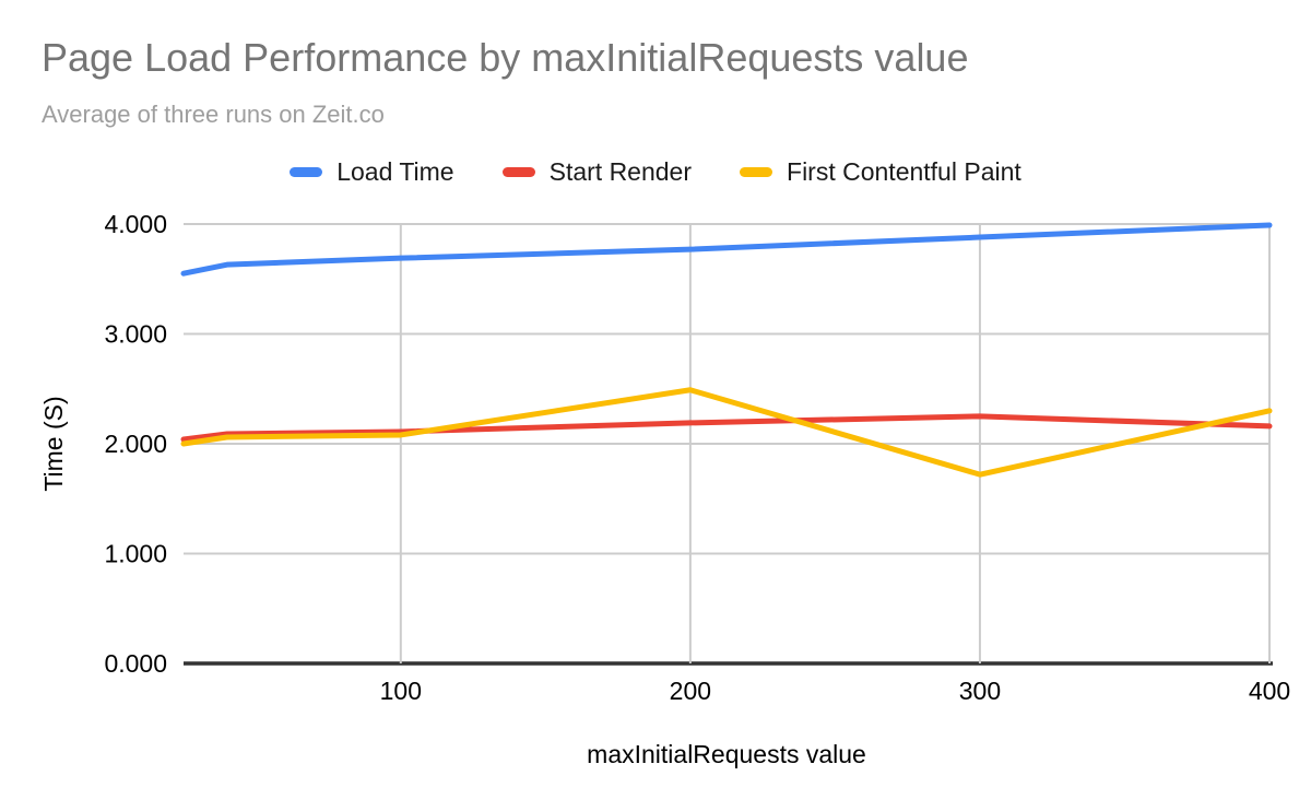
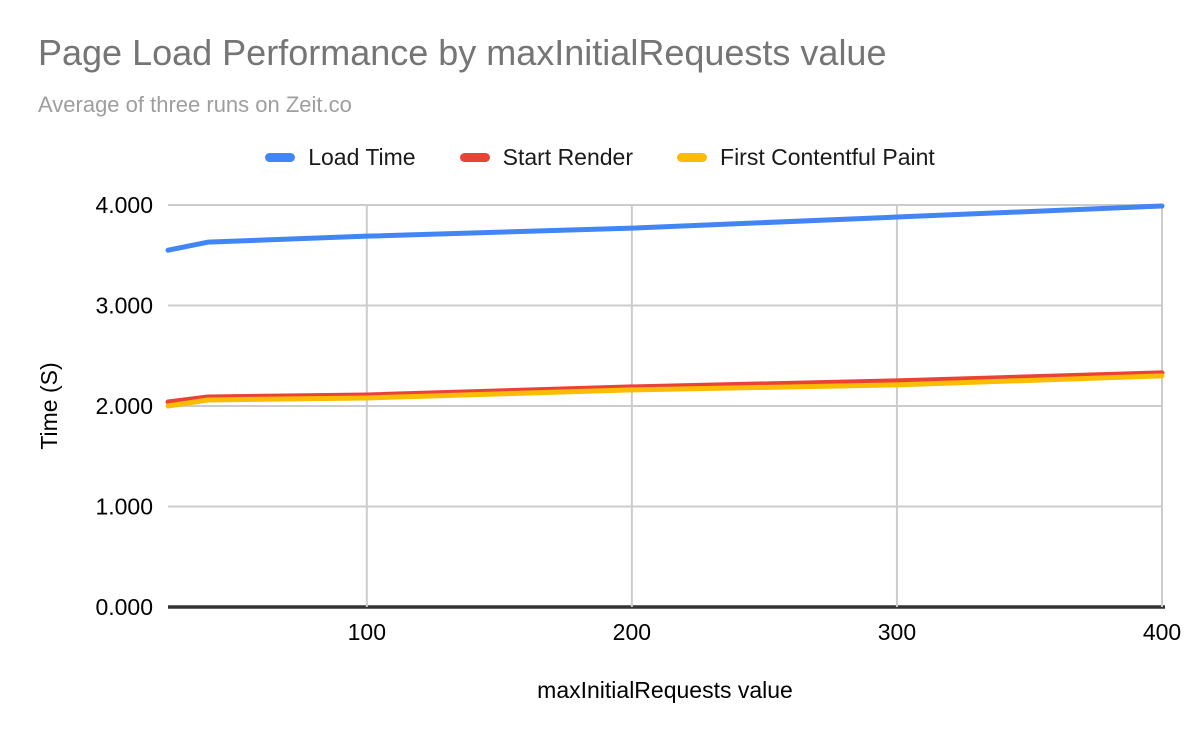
First Contentful Paint/200: 2.49 -> 2.16
First Contentful Paint/300: 1.72 -> 2.21
Start Render/400: 2.16 -> 2.33
